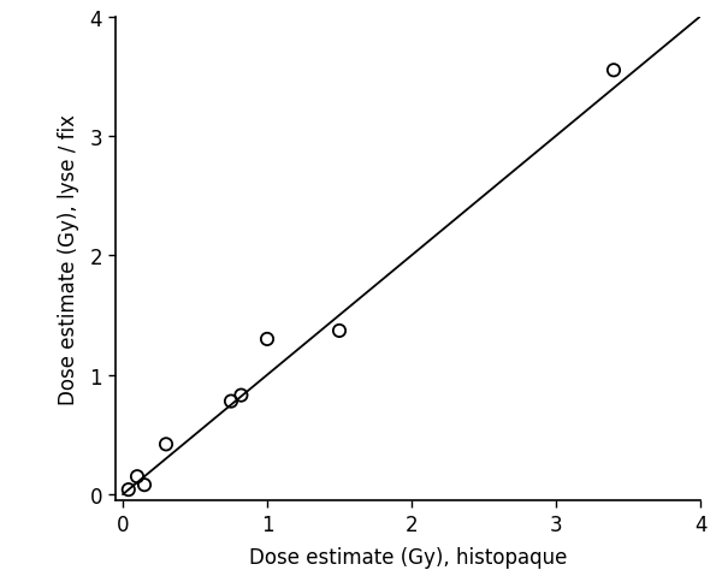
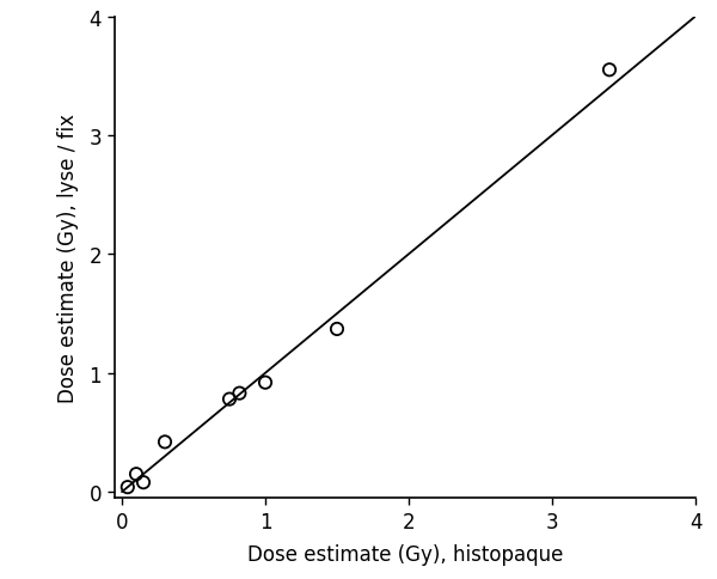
1: 1.30 -> 0.92
